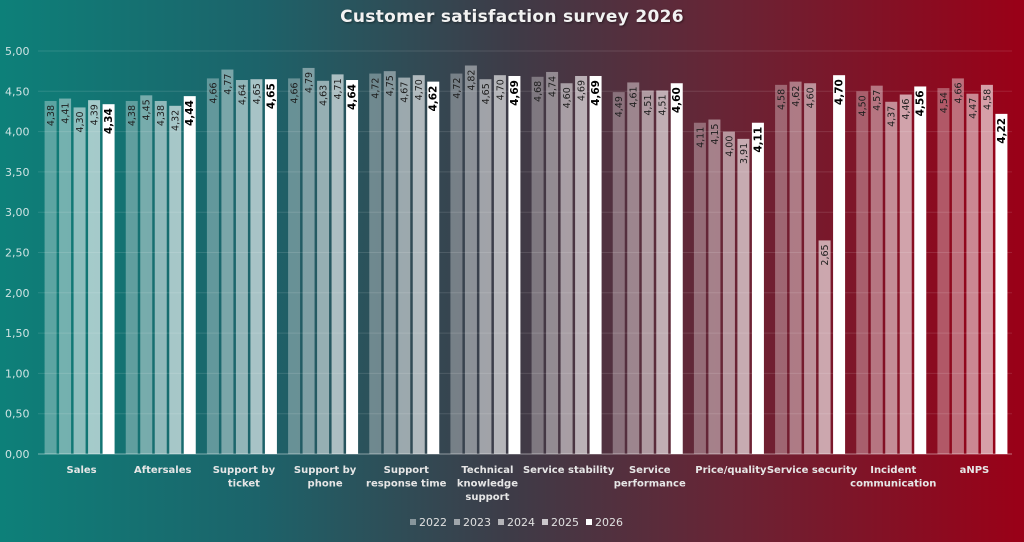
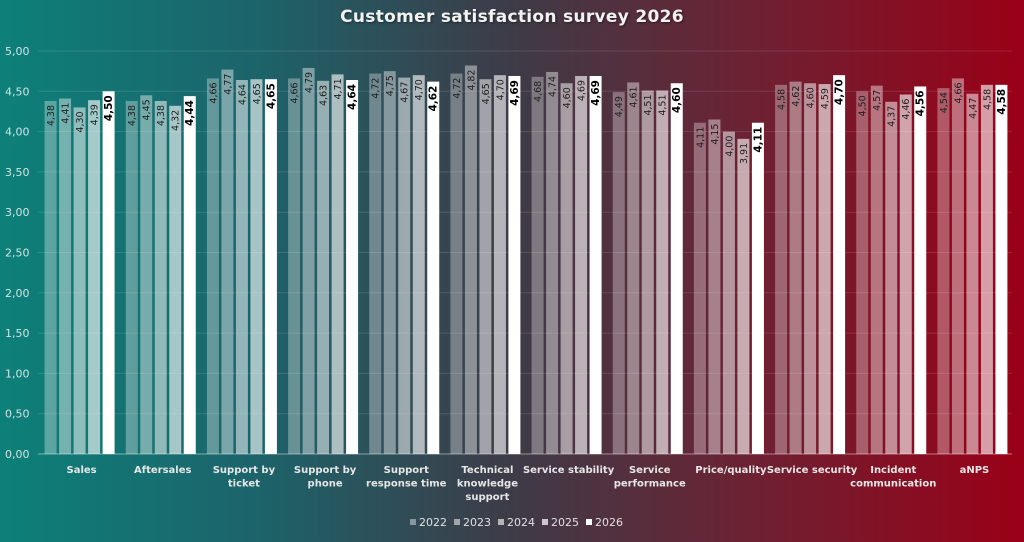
2026/Sales: 4,34 -> 4,50
2025/Service security: 2,65 -> 4,59
2026/aNPS: 4,22 -> 4,58
